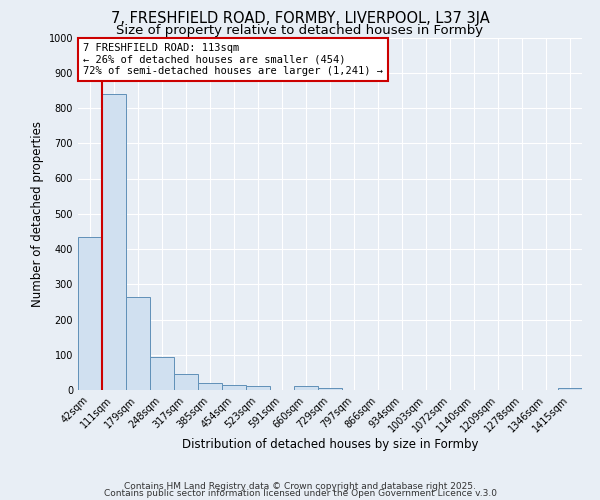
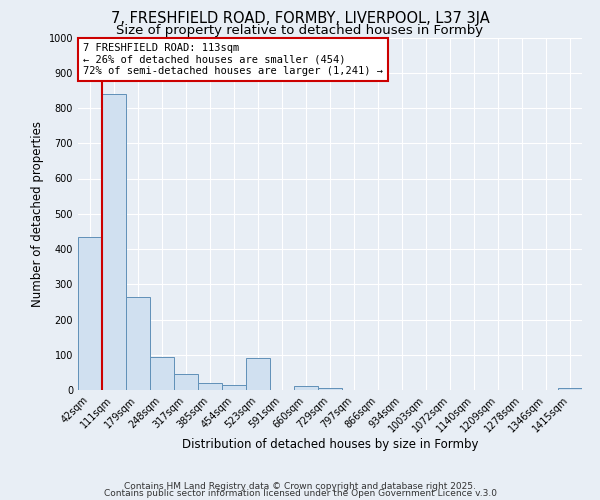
523sqm: 12 -> 90
